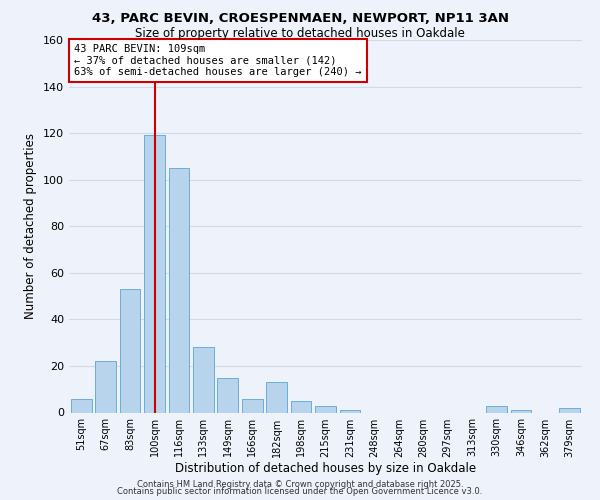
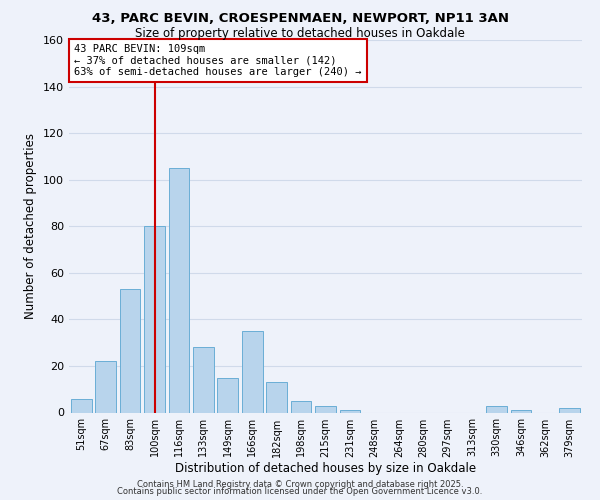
100sqm: 119 -> 80
166sqm: 6 -> 35
